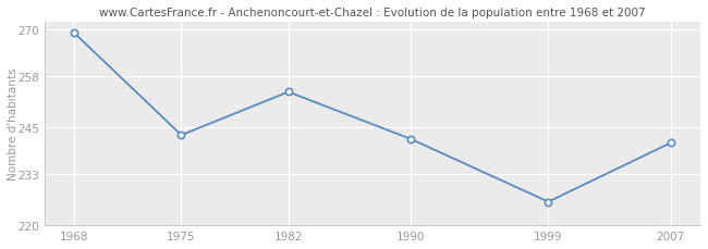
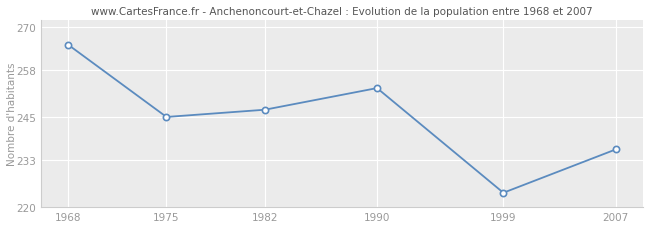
1968: 269 -> 265
1975: 243 -> 245
1982: 254 -> 247
1990: 242 -> 253
1999: 226 -> 224
2007: 241 -> 236
